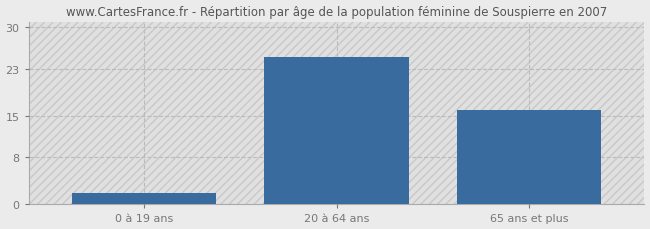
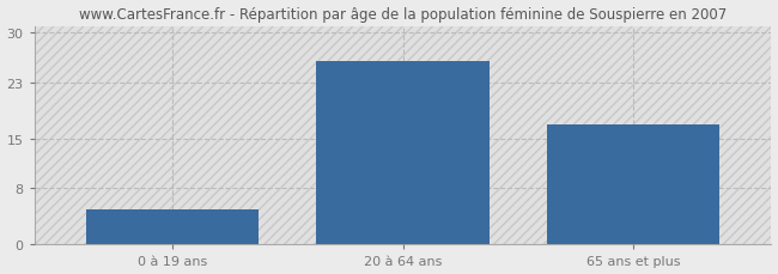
0 à 19 ans: 2 -> 5
20 à 64 ans: 25 -> 26
65 ans et plus: 16 -> 17
